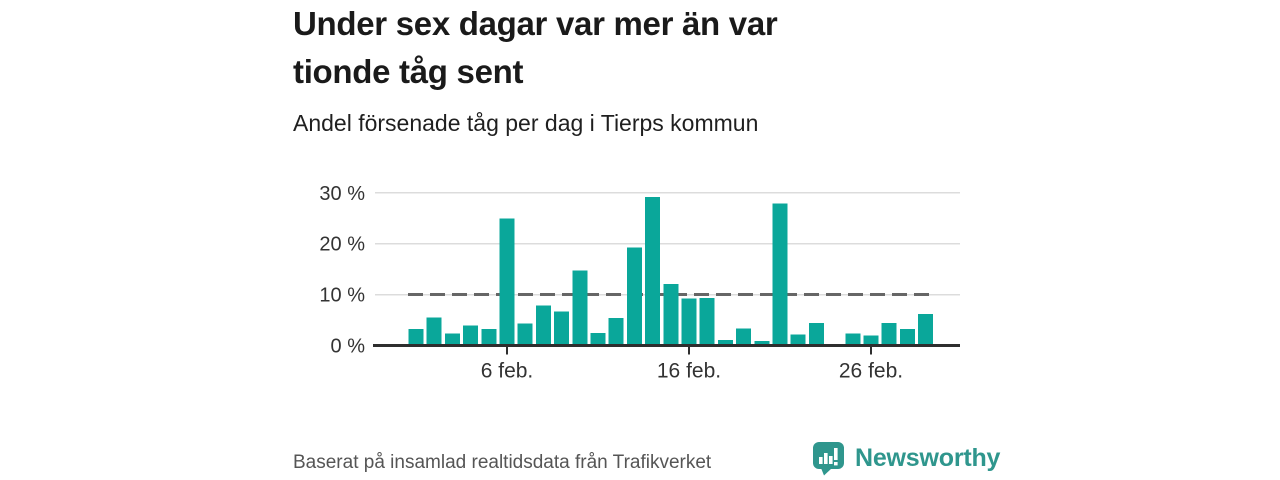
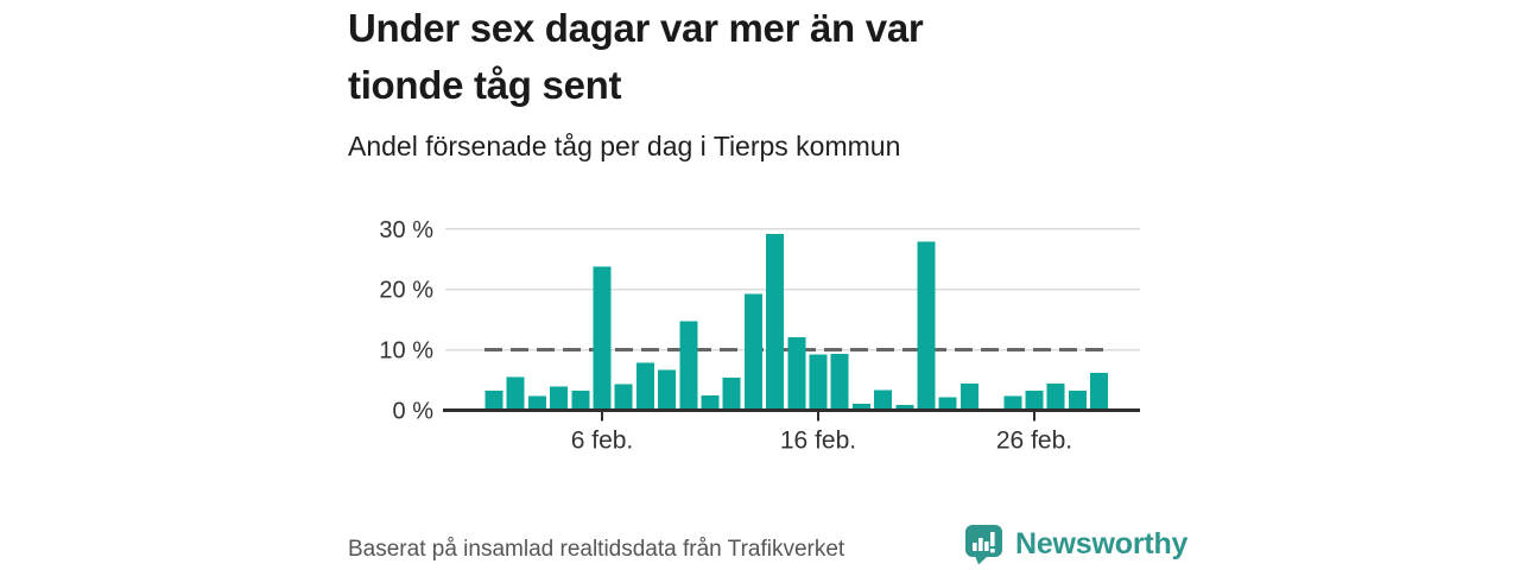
6 feb.: 25% -> 24%
26 feb.: 2% -> 3%
